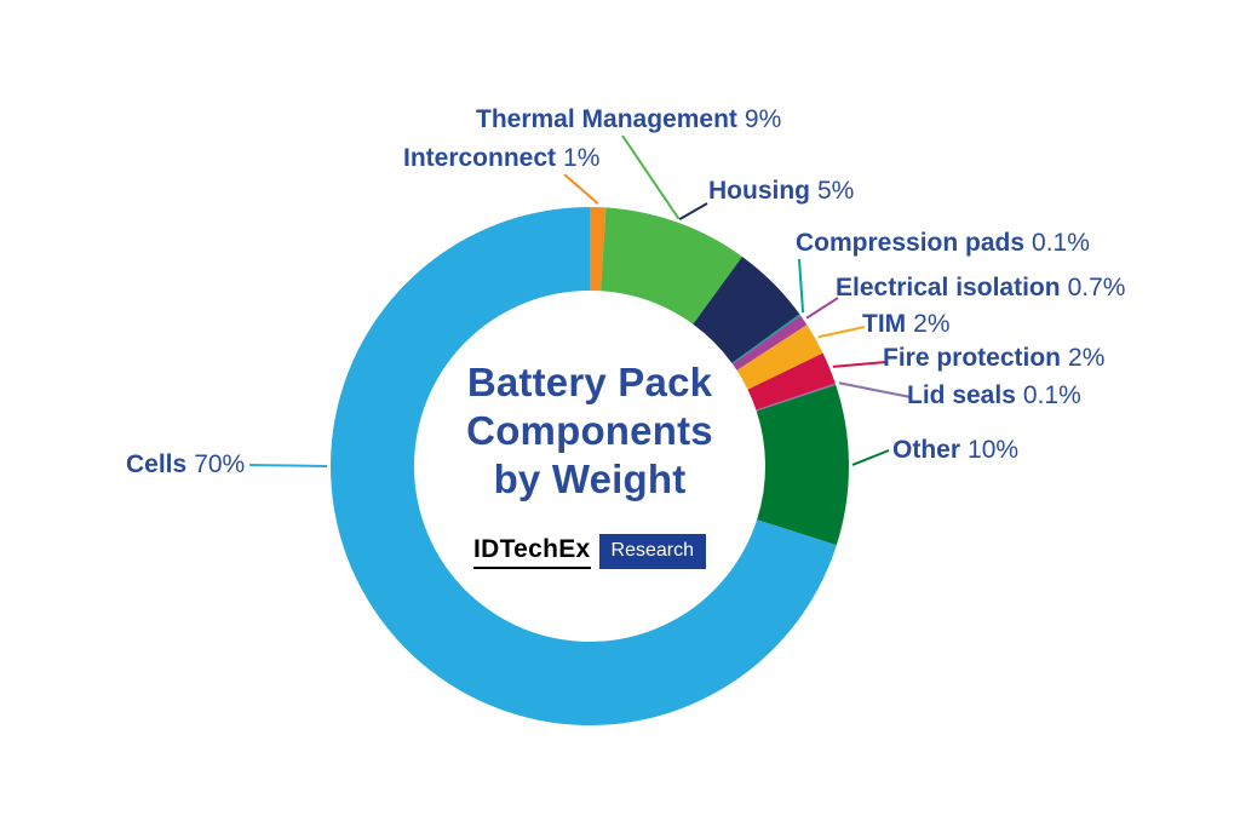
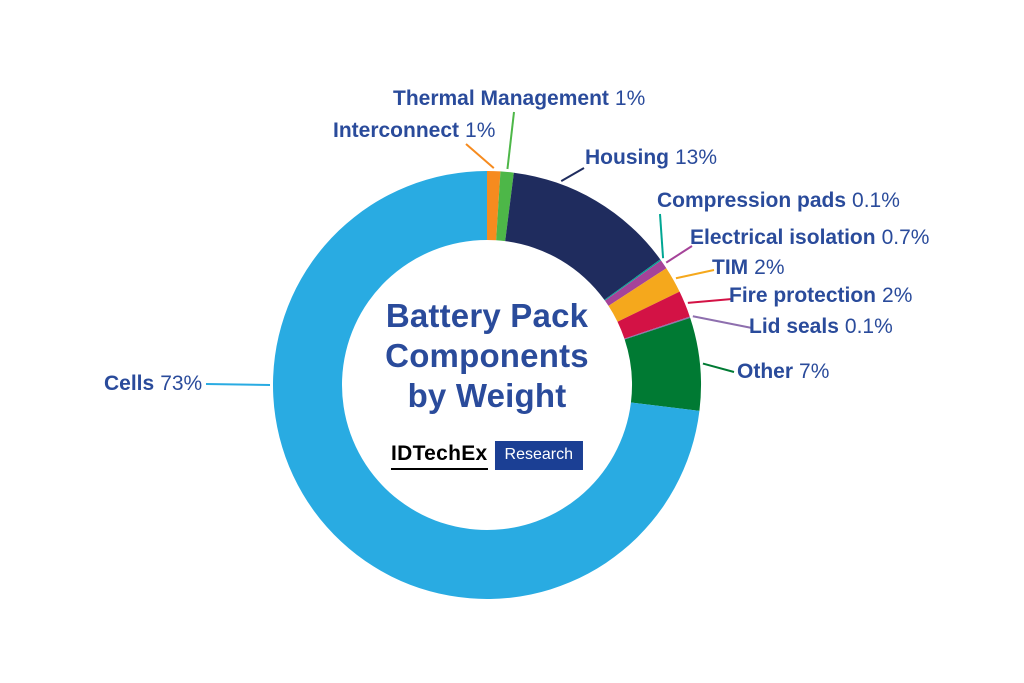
Thermal Management: 9% -> 1%
Housing: 5% -> 13%
Other: 10% -> 7%
Cells: 70% -> 73%
